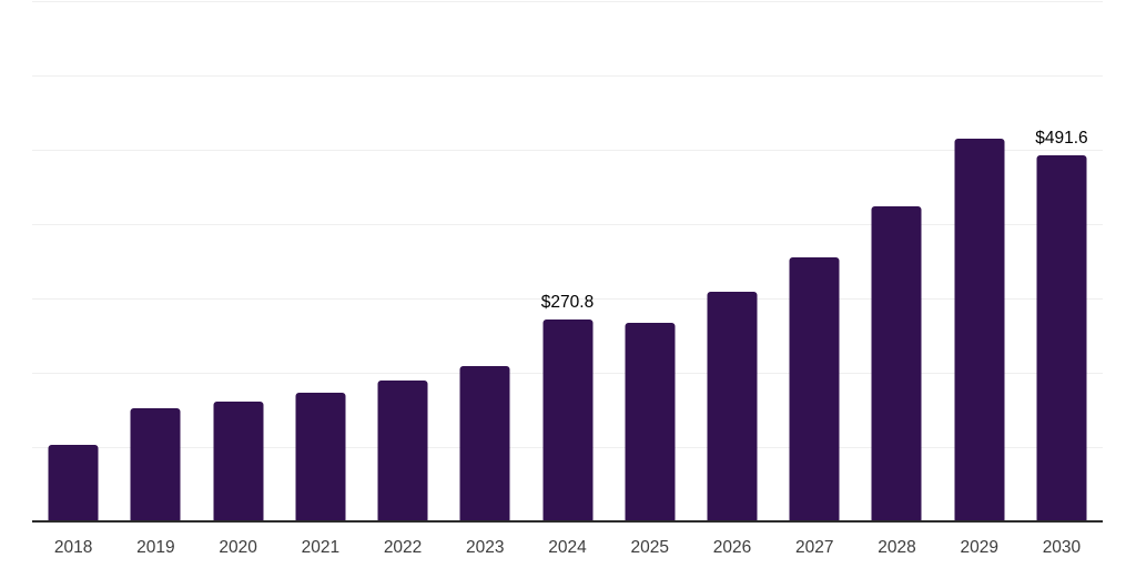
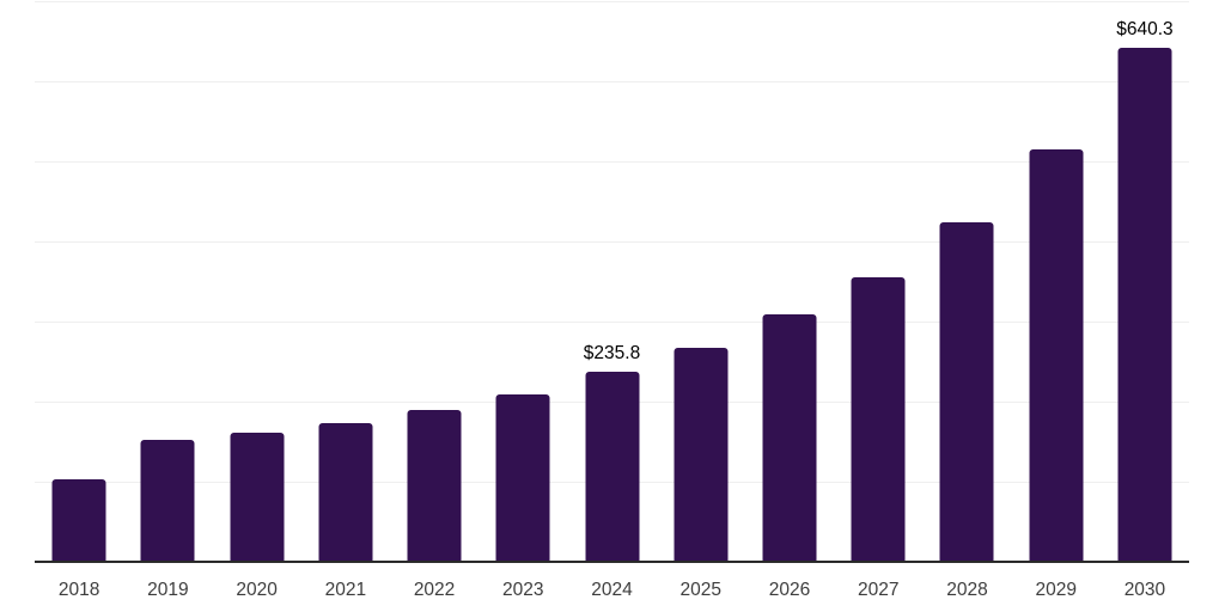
2024: $270.8 -> $235.8
2030: $491.6 -> $640.3
